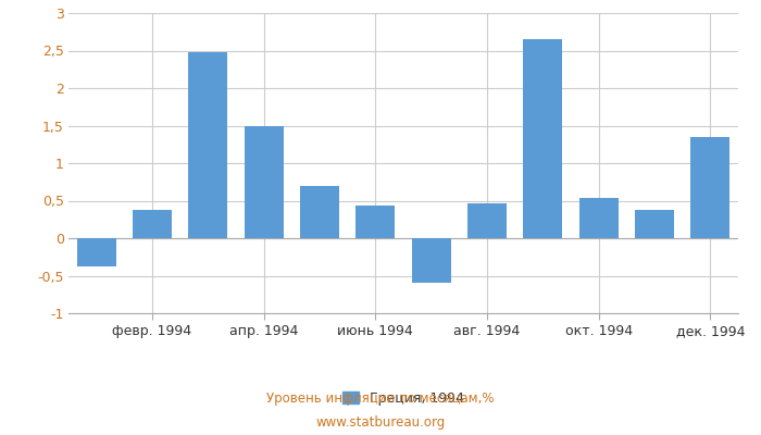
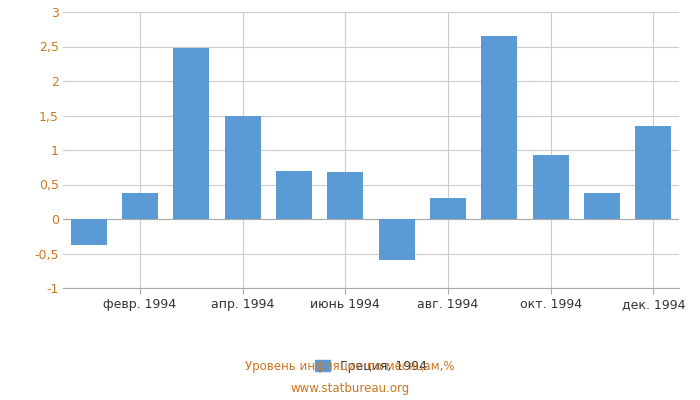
июнь 1994: 0,44 -> 0,68
авг. 1994: 0,46 -> 0,30
окт. 1994: 0,54 -> 0,93
